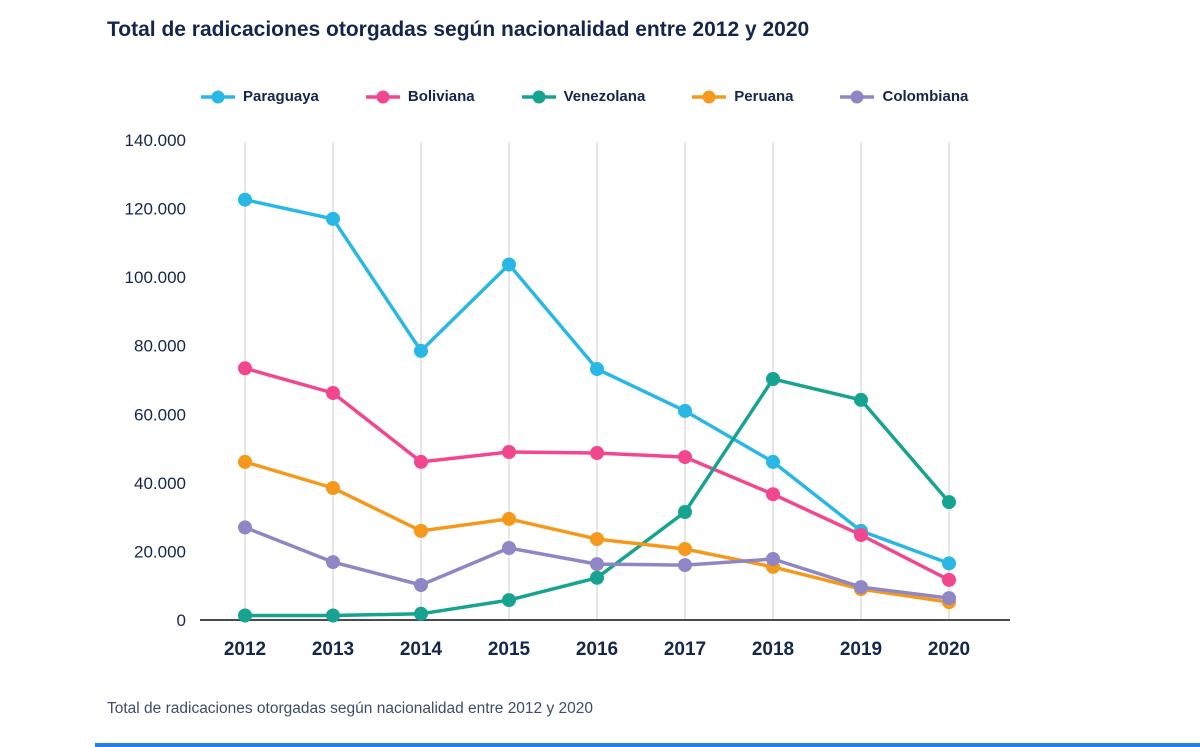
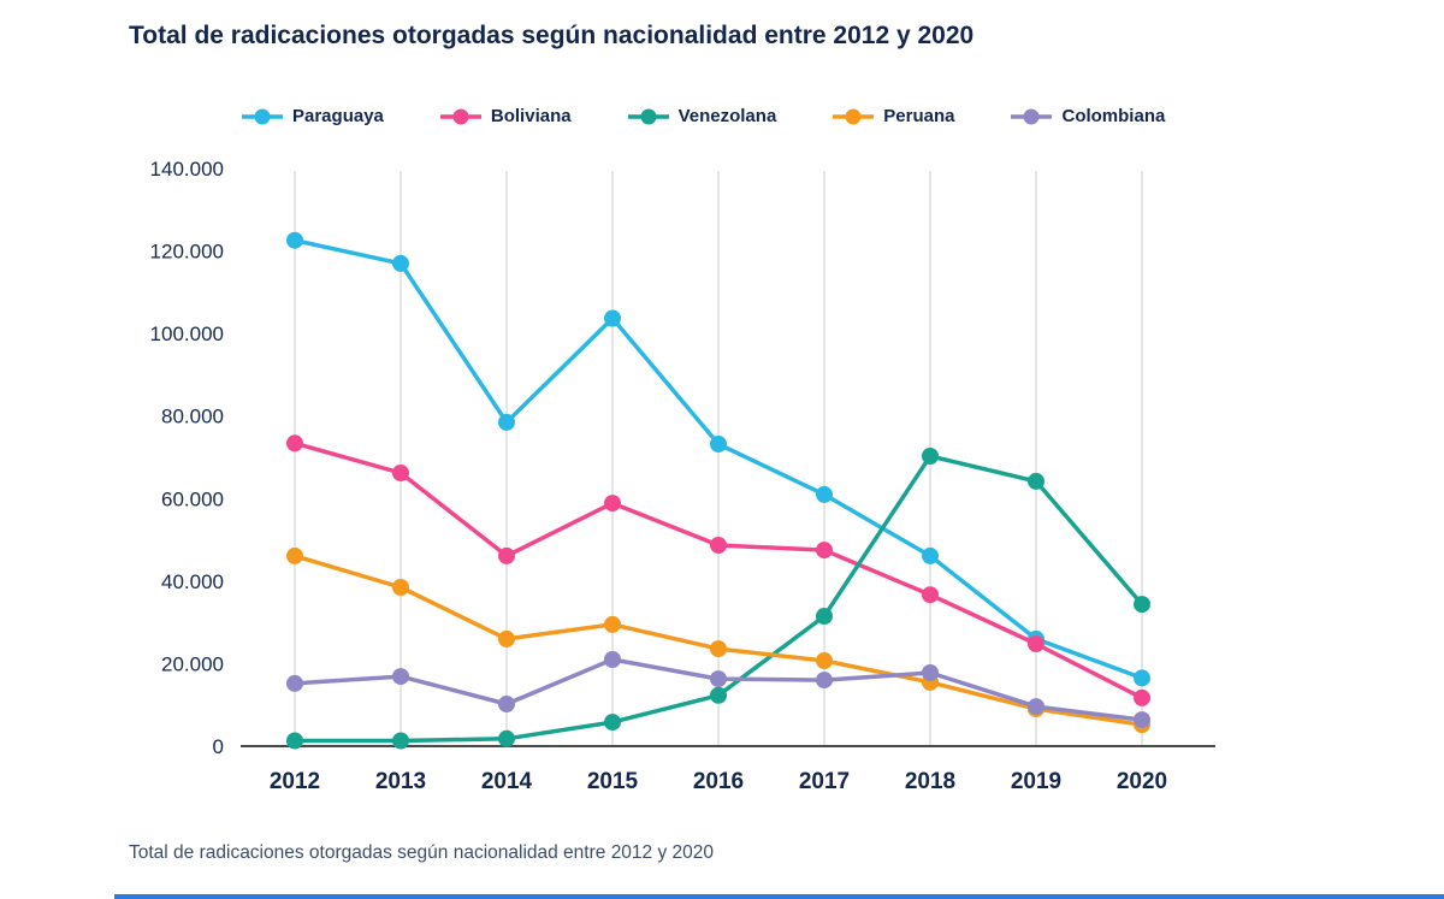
Colombiana/2012: 27000 -> 15000
Boliviana/2015: 49000 -> 59000
